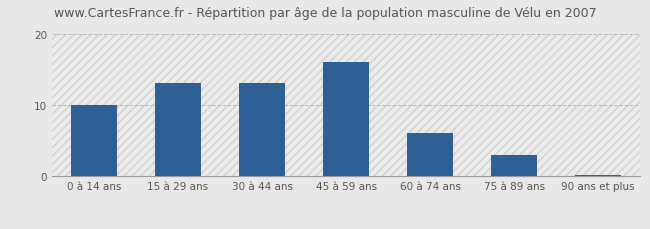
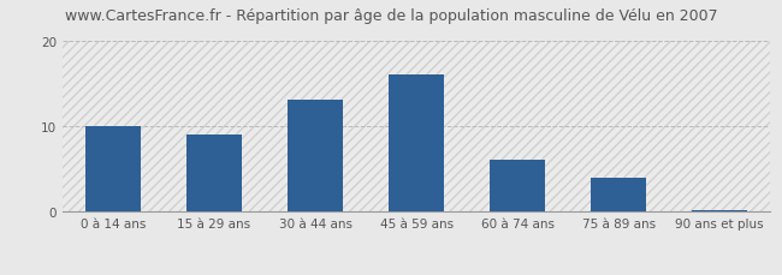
15 à 29 ans: 13.0 -> 9.0
75 à 89 ans: 3.0 -> 4.0
